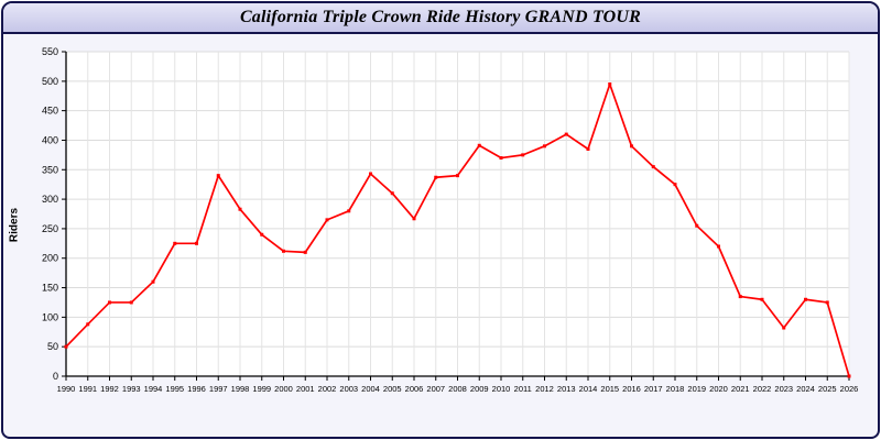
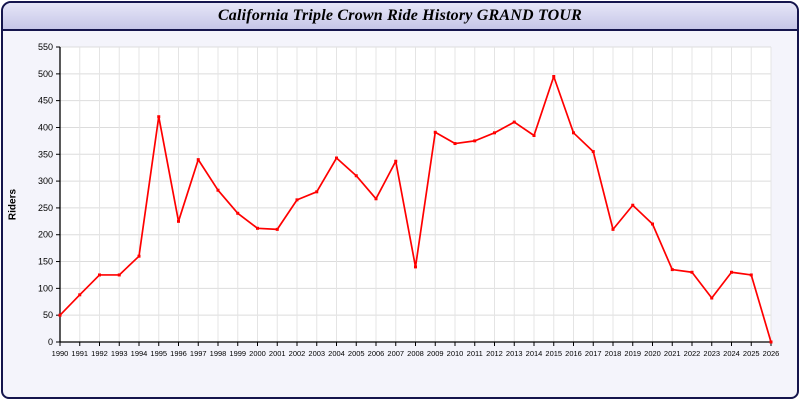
1995: 220 -> 420
2008: 340 -> 140
2018: 320 -> 210
